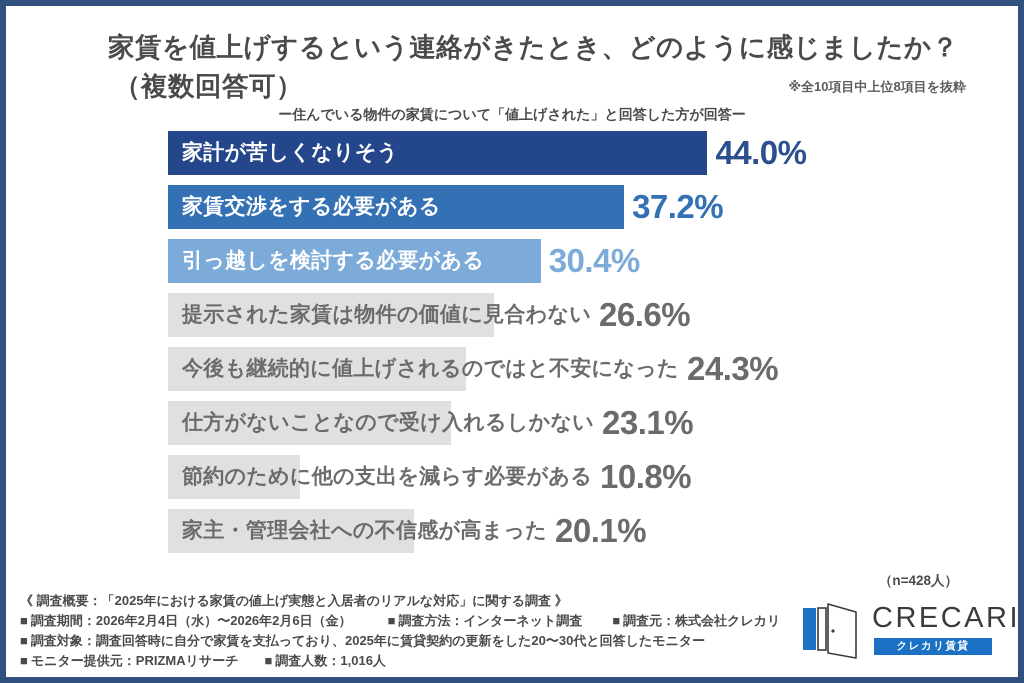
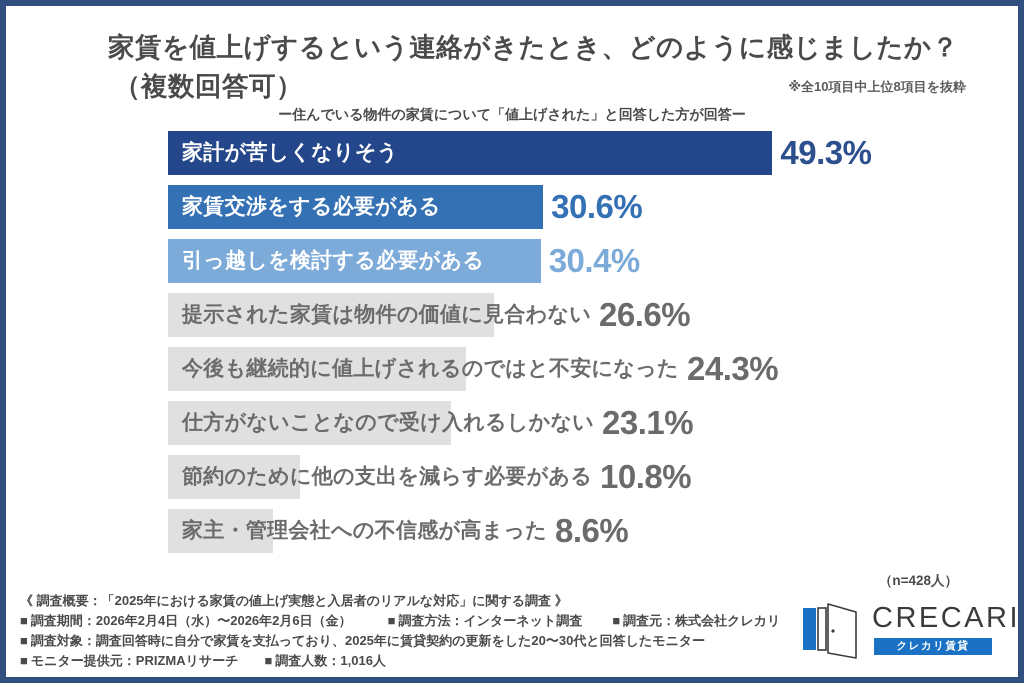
家計が苦しくなりそう: 44.0% -> 49.3%
家賃交渉をする必要がある: 37.2% -> 30.6%
家主・管理会社への不信感が高まった: 20.1% -> 8.6%
